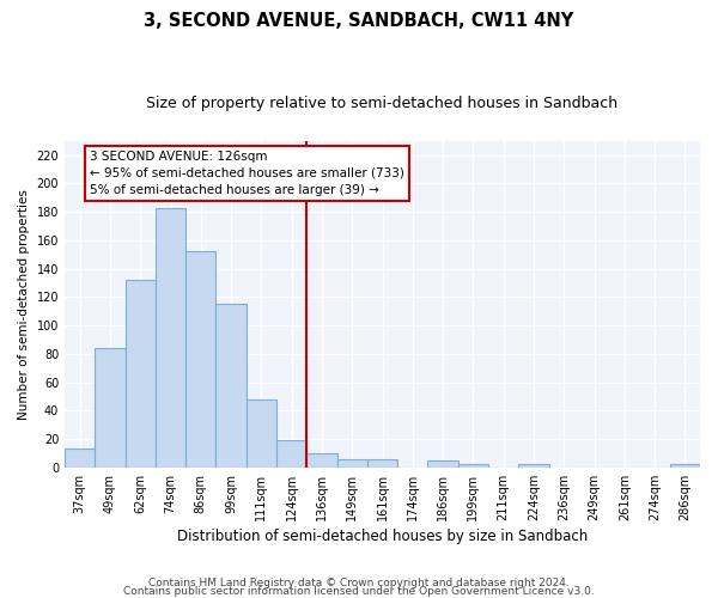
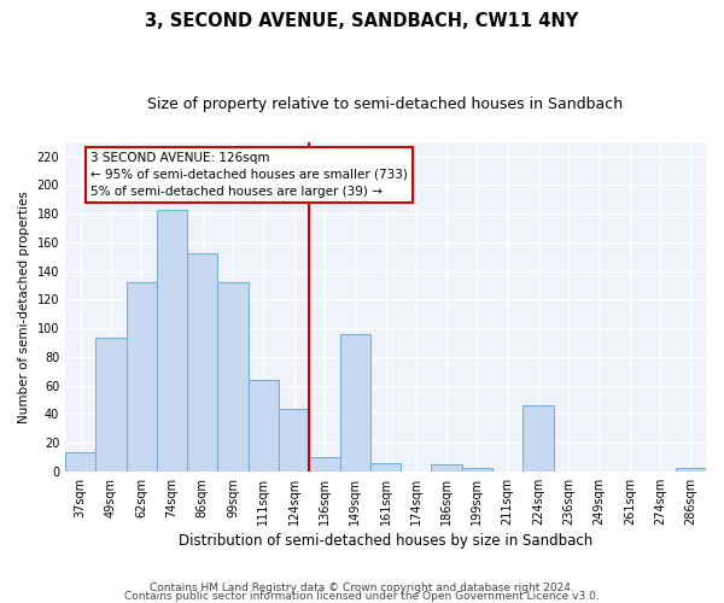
49sqm: 84 -> 93
99sqm: 115 -> 132
111sqm: 48 -> 64
124sqm: 19 -> 44
149sqm: 6 -> 96
224sqm: 2 -> 46
